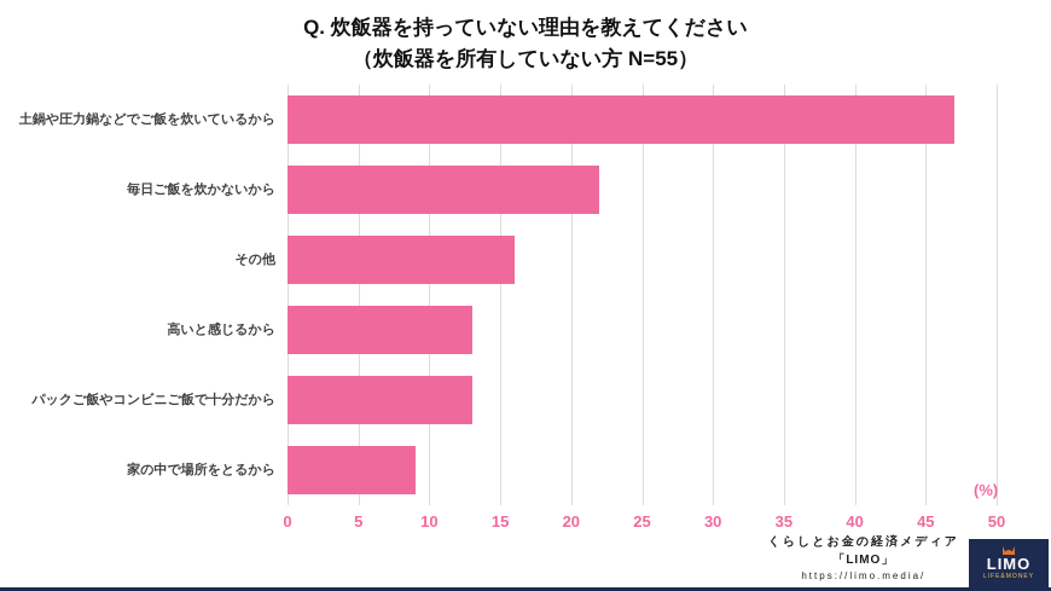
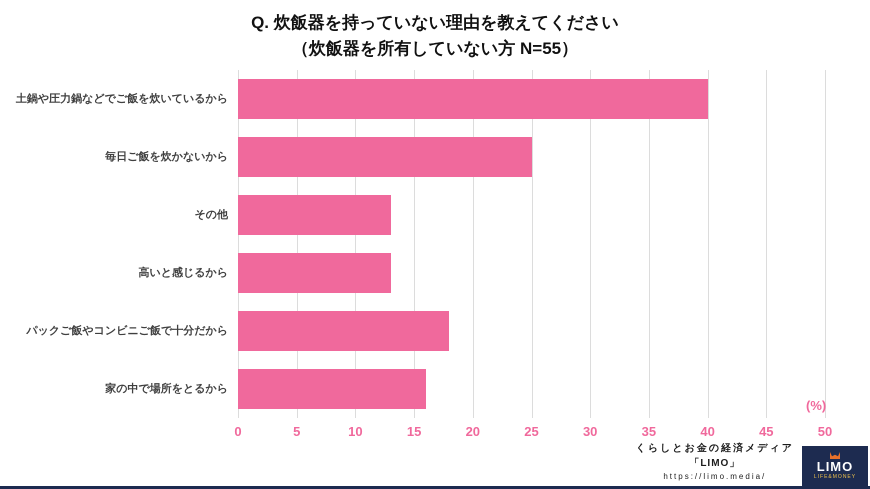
土鍋や圧力鍋などでご飯を炊いているから: 47 -> 40
毎日ご飯を炊かないから: 22 -> 25
その他: 16 -> 13
パックご飯やコンビニご飯で十分だから: 13 -> 18
家の中で場所をとるから: 9 -> 16
